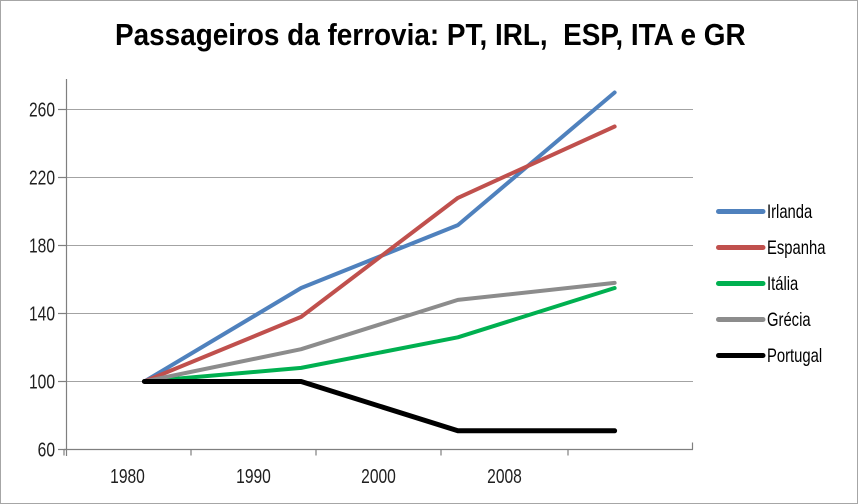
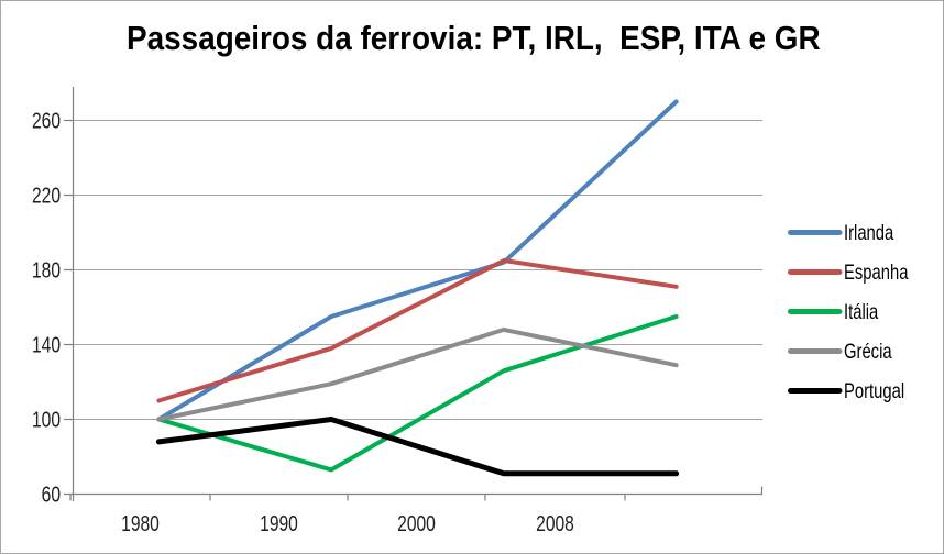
Espanha/1980: 100 -> 110
Portugal/1980: 100 -> 88
Itália/1990: 108 -> 73
Irlanda/2000: 192 -> 184
Espanha/2000: 208 -> 185
Espanha/2008: 250 -> 171
Grécia/2008: 158 -> 129
